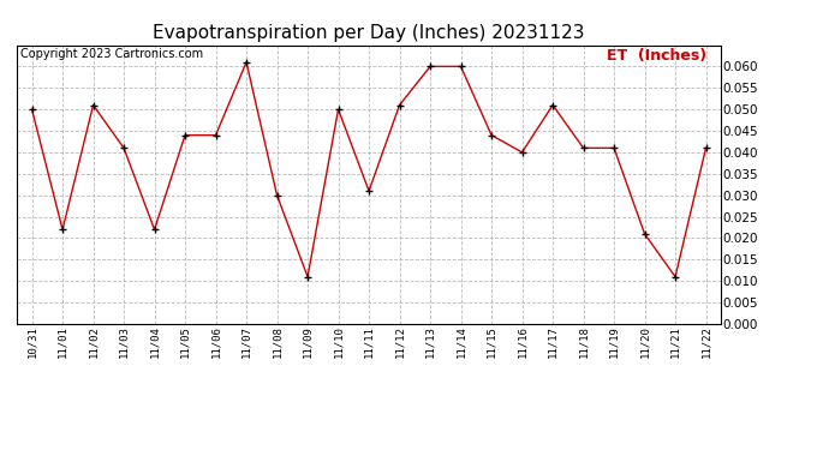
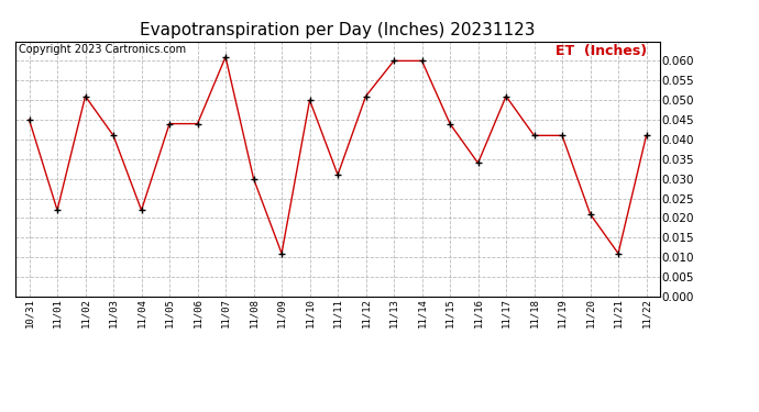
10/31: 0.050 -> 0.045
11/16: 0.040 -> 0.034
